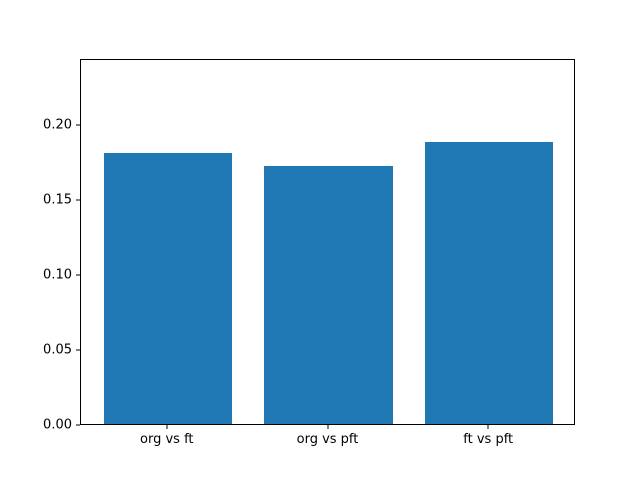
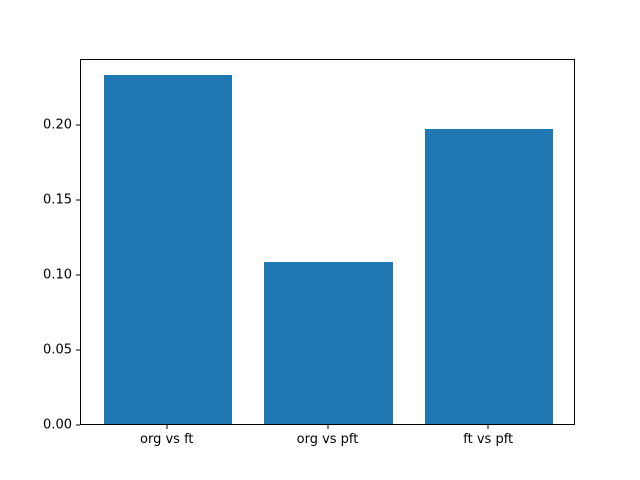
org vs ft: 0.181 -> 0.233
org vs pft: 0.172 -> 0.108
ft vs pft: 0.188 -> 0.197
